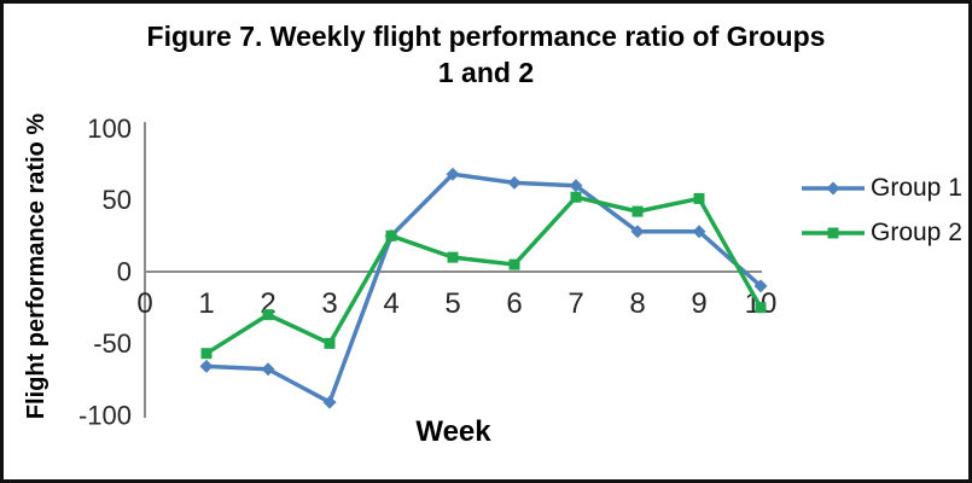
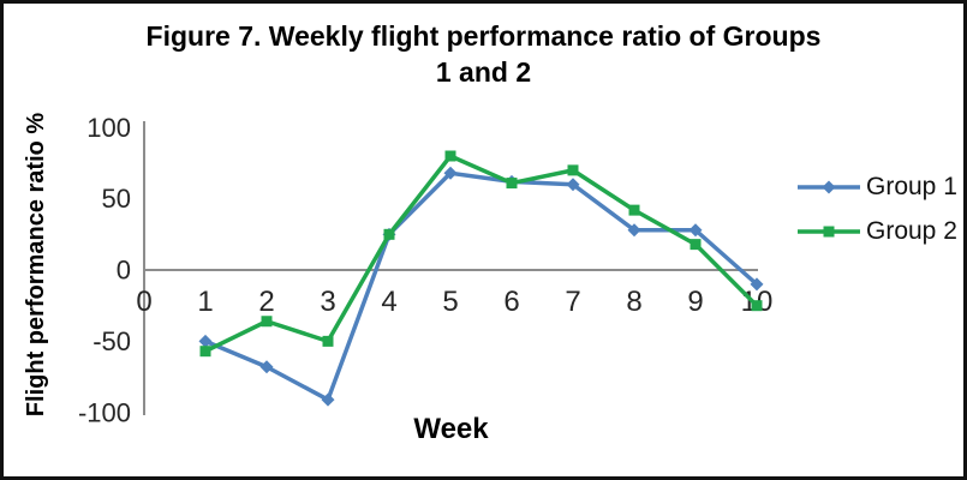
Group 1/1: -66 -> -50
Group 2/2: -30 -> -36
Group 2/5: 10 -> 80
Group 2/6: 5 -> 61
Group 2/7: 52 -> 70
Group 2/9: 51 -> 18
